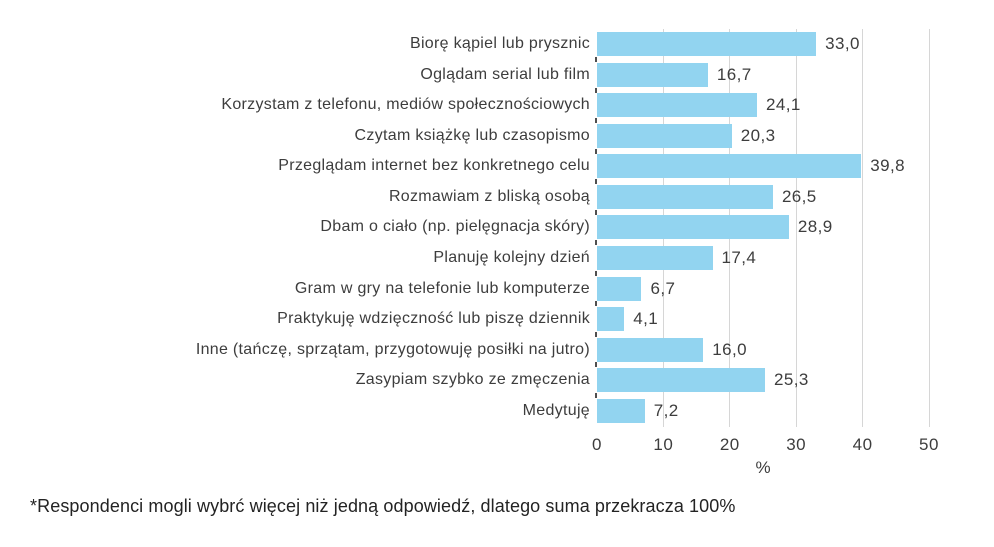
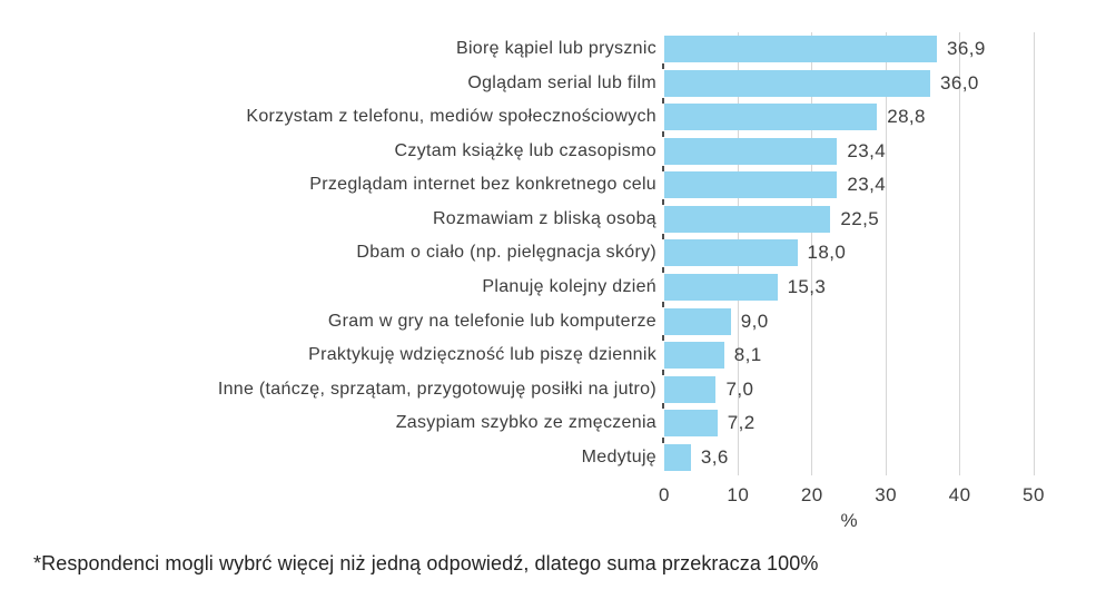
Biorę kąpiel lub prysznic: 33,0 -> 36,9
Oglądam serial lub film: 16,7 -> 36,0
Korzystam z telefonu, mediów społecznościowych: 24,1 -> 28,8
Czytam książkę lub czasopismo: 20,3 -> 23,4
Przeglądam internet bez konkretnego celu: 39,8 -> 23,4
Rozmawiam z bliską osobą: 26,5 -> 22,5
Dbam o ciało (np. pielęgnacja skóry): 28,9 -> 18,0
Planuję kolejny dzień: 17,4 -> 15,3
Gram w gry na telefonie lub komputerze: 6,7 -> 9,0
Praktykuję wdzięczność lub piszę dziennik: 4,1 -> 8,1
Inne (tańczę, sprzątam, przygotowuję posiłki na jutro): 16,0 -> 7,0
Zasypiam szybko ze zmęczenia: 25,3 -> 7,2
Medytuję: 7,2 -> 3,6
